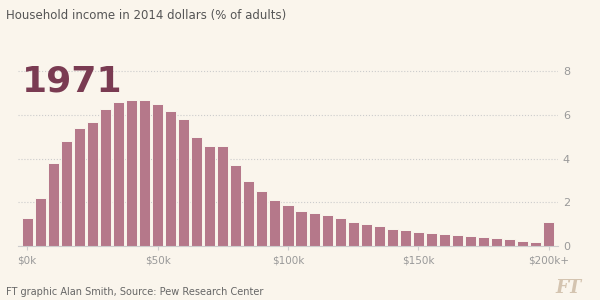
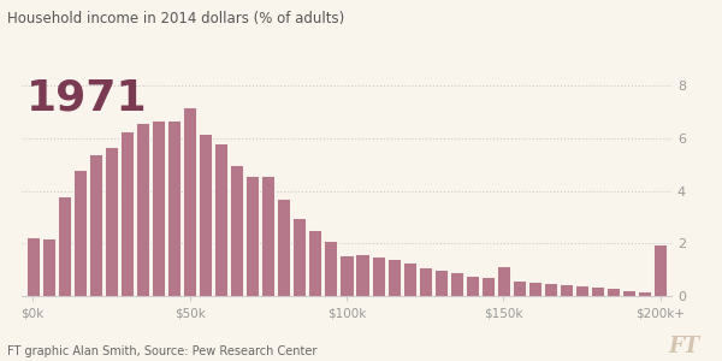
$0k: 1.30 -> 2.25
$50k: 6.50 -> 7.20
$100k: 1.90 -> 1.55
$150k: 0.65 -> 1.15
$200k+: 1.10 -> 1.95
